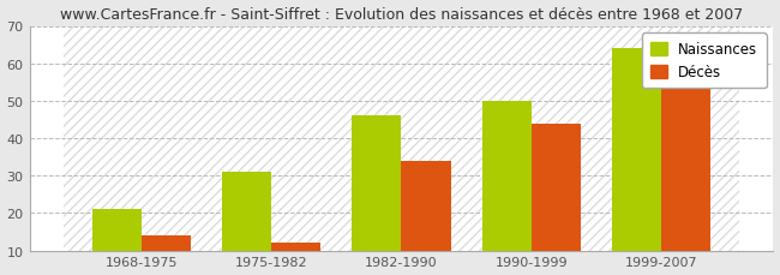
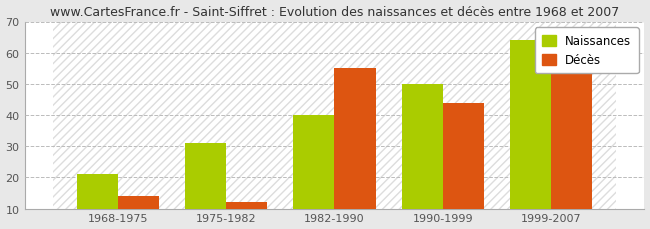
Naissances/1982-1990: 46 -> 40
Décès/1982-1990: 34 -> 55
